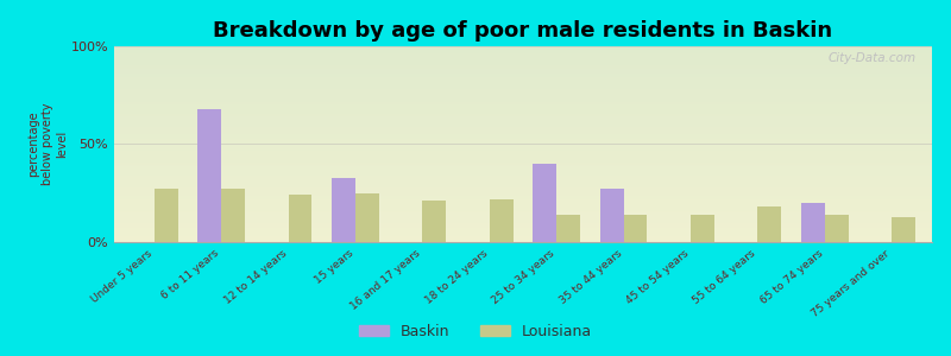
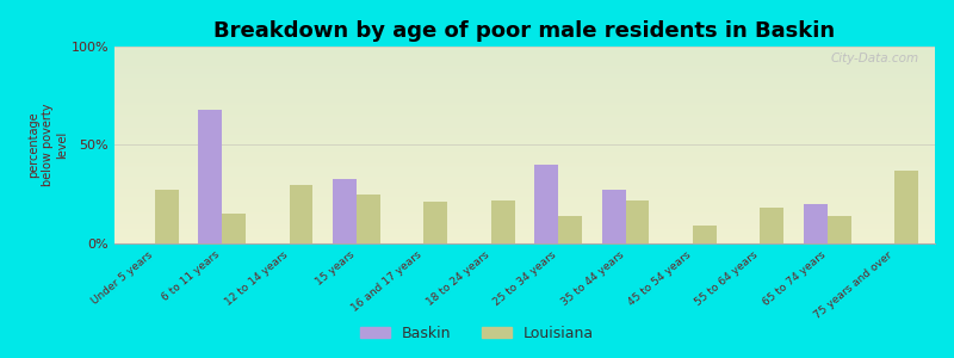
Louisiana/6 to 11 years: 27% -> 15%
Louisiana/12 to 14 years: 24% -> 30%
Louisiana/35 to 44 years: 14% -> 22%
Louisiana/45 to 54 years: 14% -> 9%
Louisiana/75 years and over: 13% -> 37%
